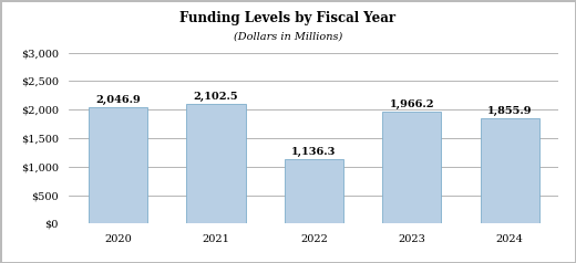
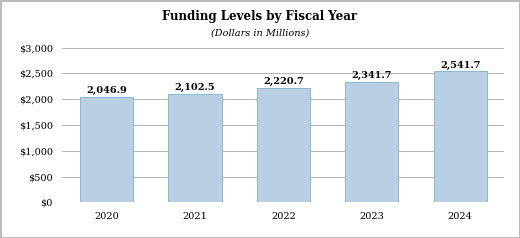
2022: 1,136.3 -> 2,220.7
2023: 1,966.2 -> 2,341.7
2024: 1,855.9 -> 2,541.7
